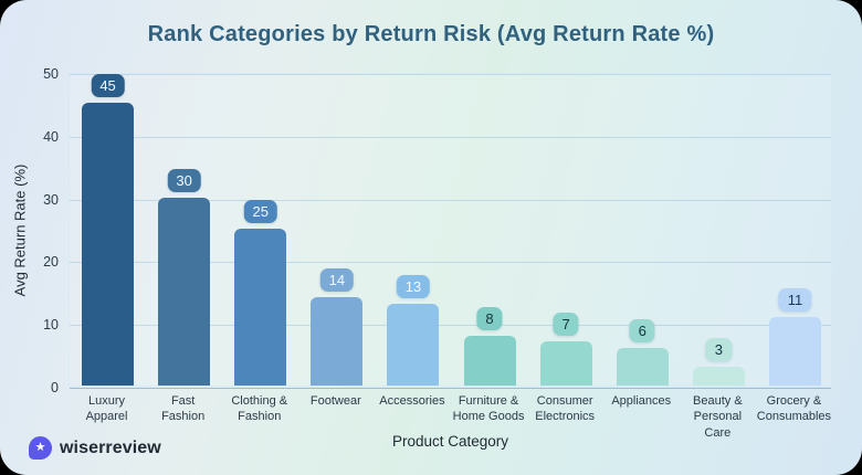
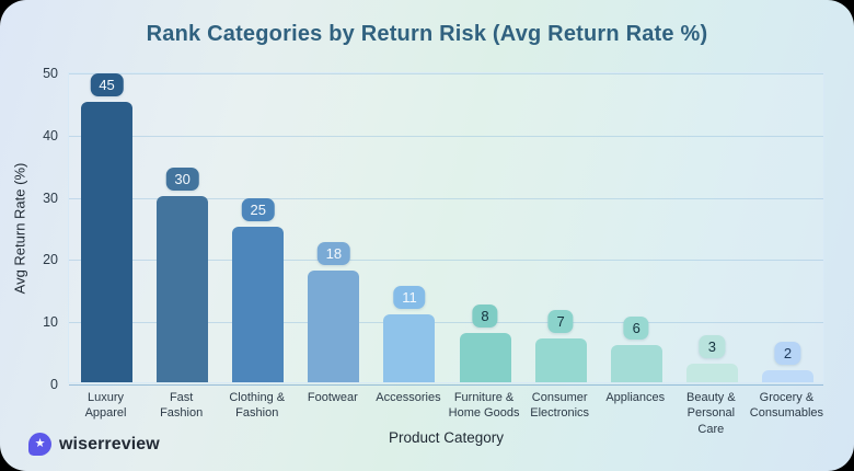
Footwear: 14 -> 18
Accessories: 13 -> 11
Grocery & Consumables: 11 -> 2
